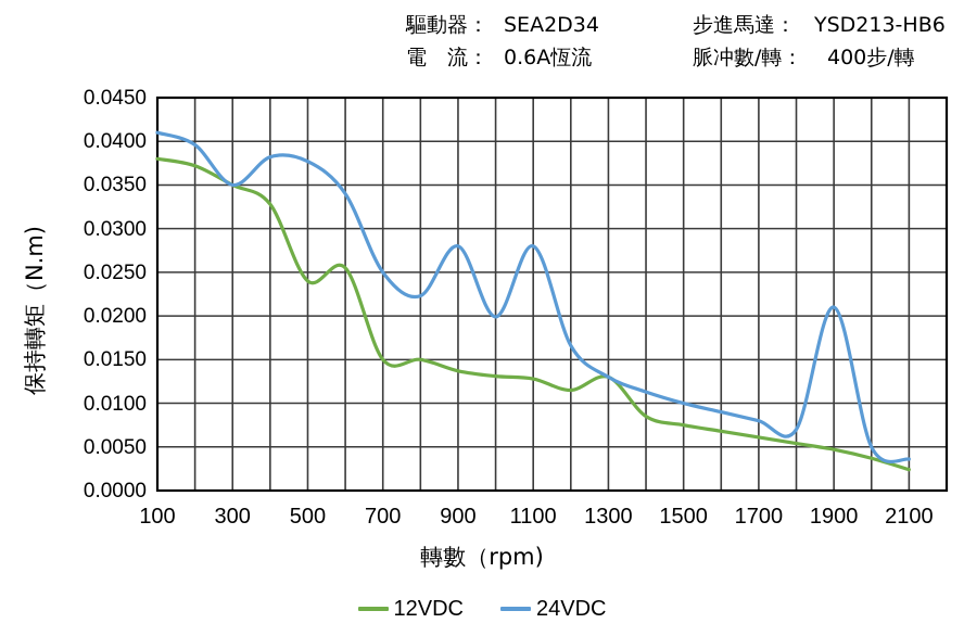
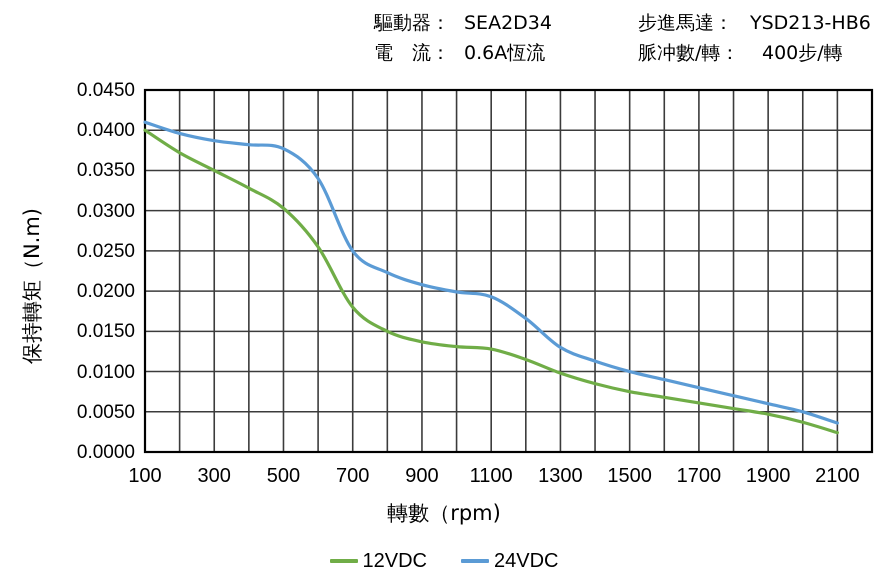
12VDC/100: 0.038 -> 0.040
24VDC/300: 0.035 -> 0.039
12VDC/500: 0.024 -> 0.030
12VDC/700: 0.015 -> 0.018
24VDC/900: 0.028 -> 0.021
24VDC/1100: 0.028 -> 0.019
12VDC/1300: 0.013 -> 0.010
24VDC/1900: 0.021 -> 0.006
